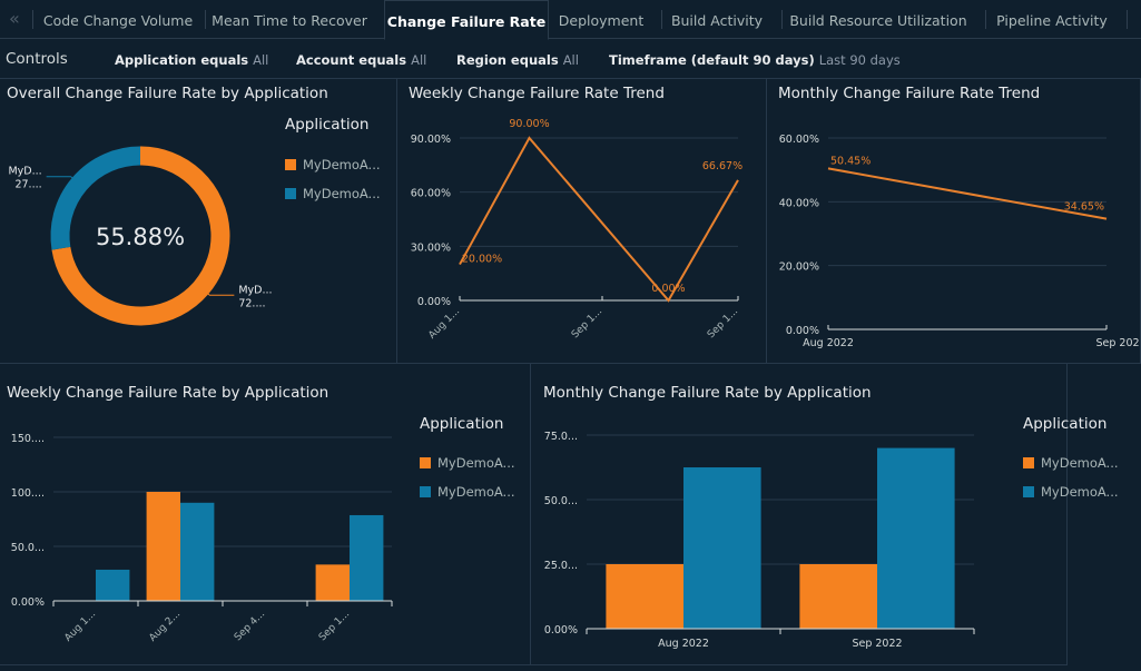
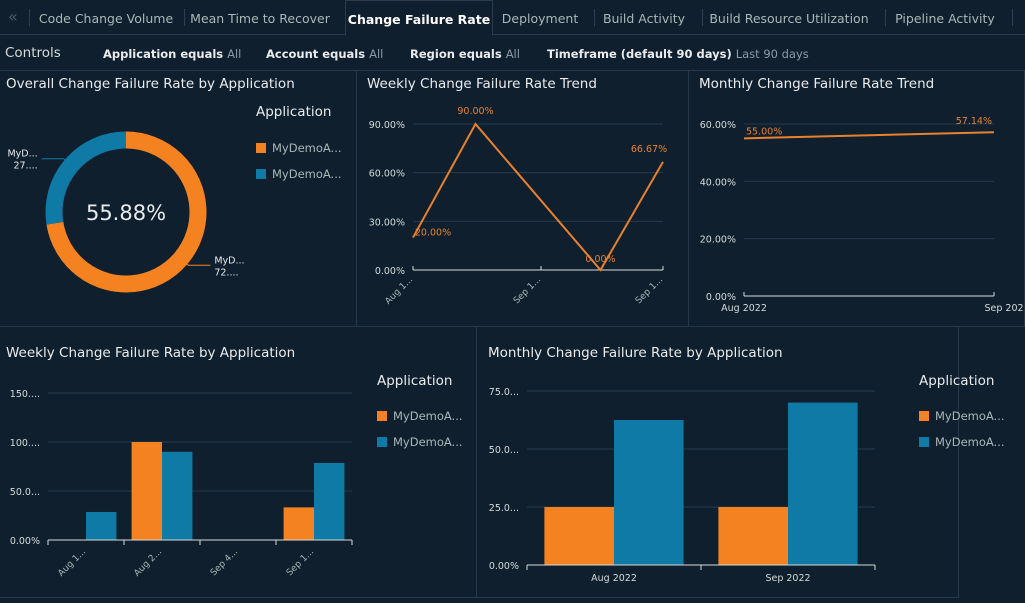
Monthly Change Failure Rate Trend/Aug 2022: 50.45% -> 55.00%
Monthly Change Failure Rate Trend/Sep 202: 34.65% -> 57.14%
